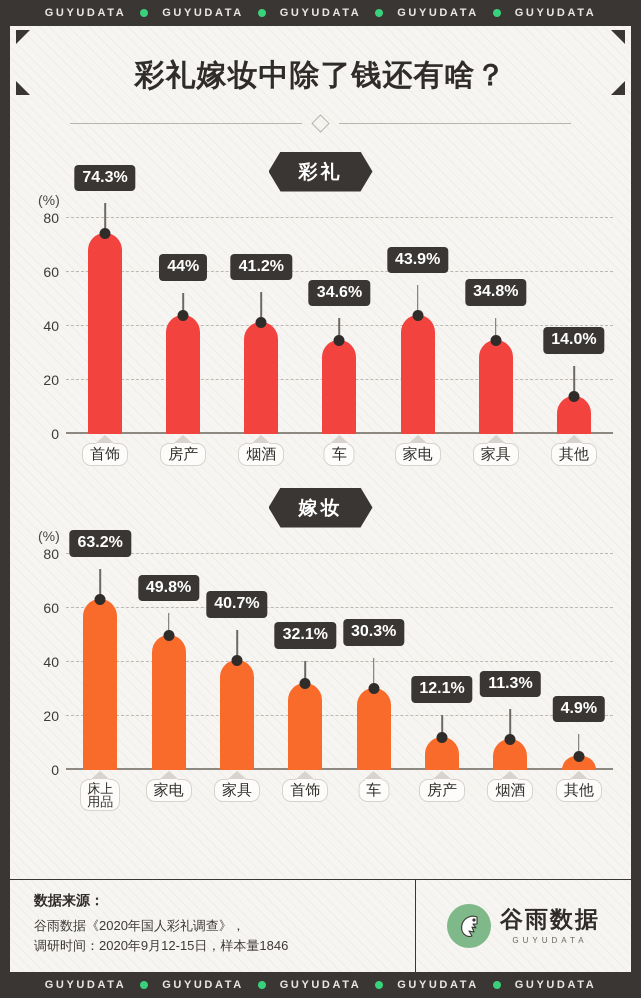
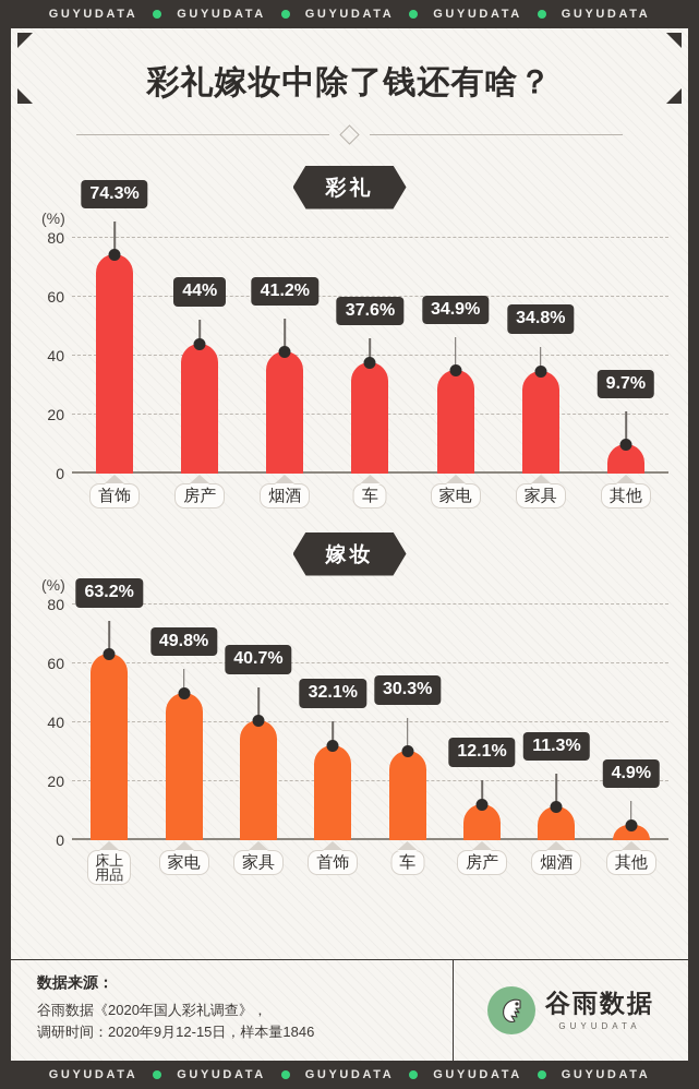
彩礼/车: 34.6% -> 37.6%
彩礼/家电: 43.9% -> 34.9%
彩礼/其他: 14.0% -> 9.7%
